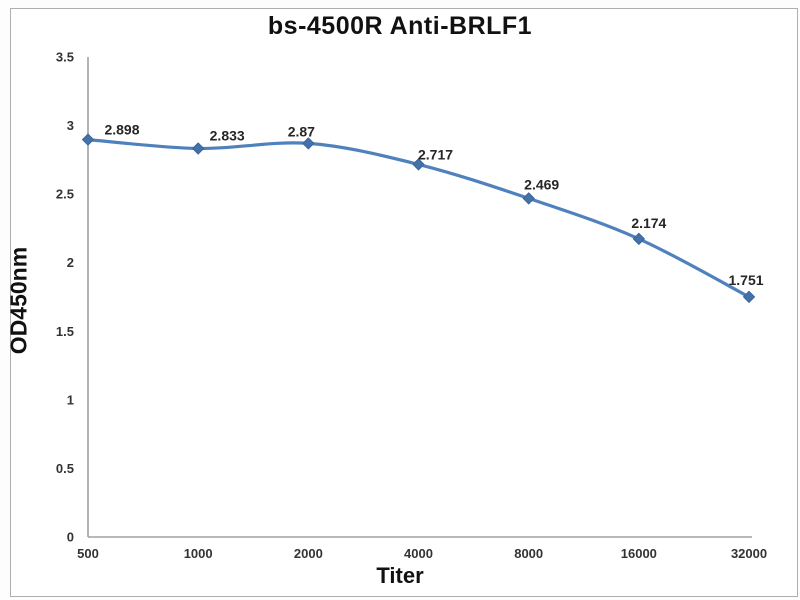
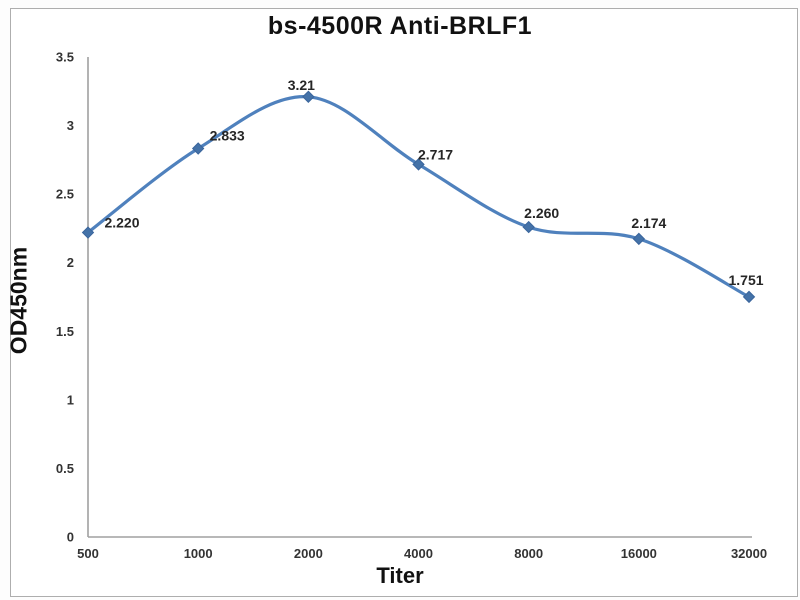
500: 2.898 -> 2.220
2000: 2.87 -> 3.21
8000: 2.469 -> 2.260
